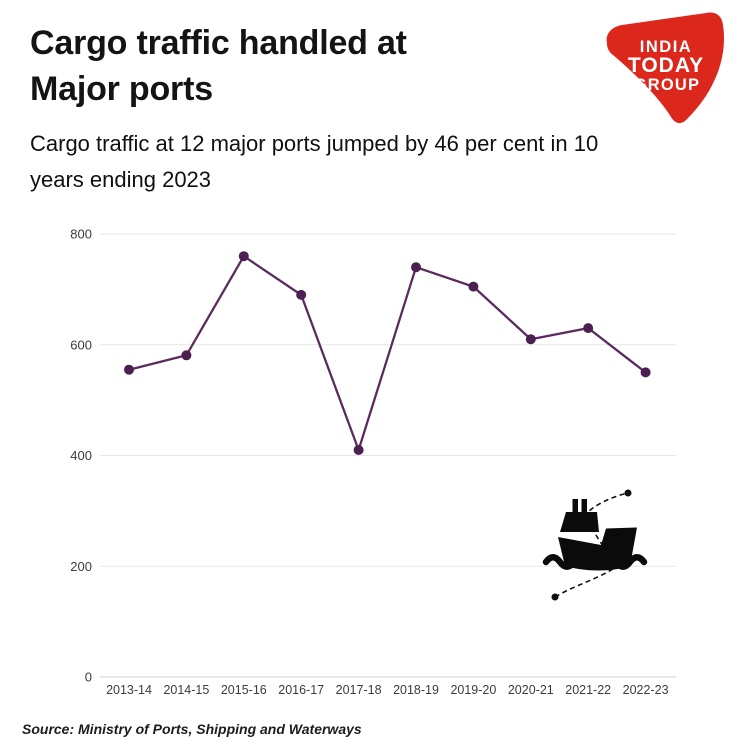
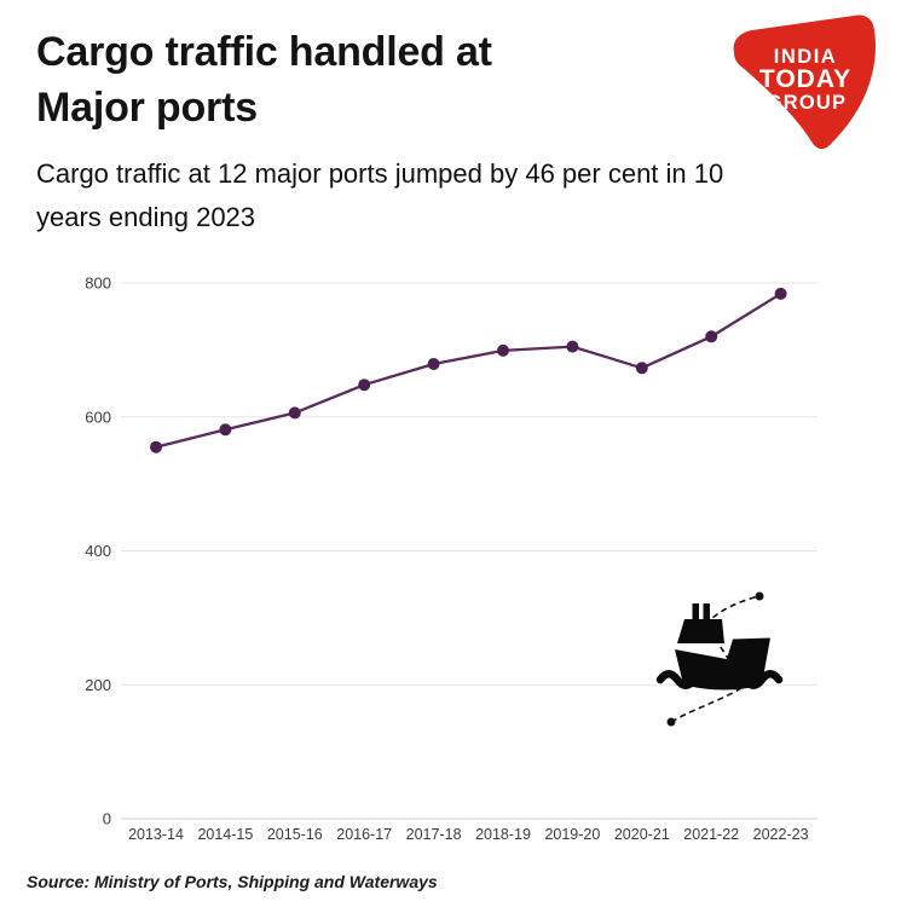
2015-16: 760 -> 610
2016-17: 690 -> 650
2017-18: 410 -> 680
2018-19: 740 -> 700
2020-21: 610 -> 670
2021-22: 630 -> 720
2022-23: 550 -> 780
